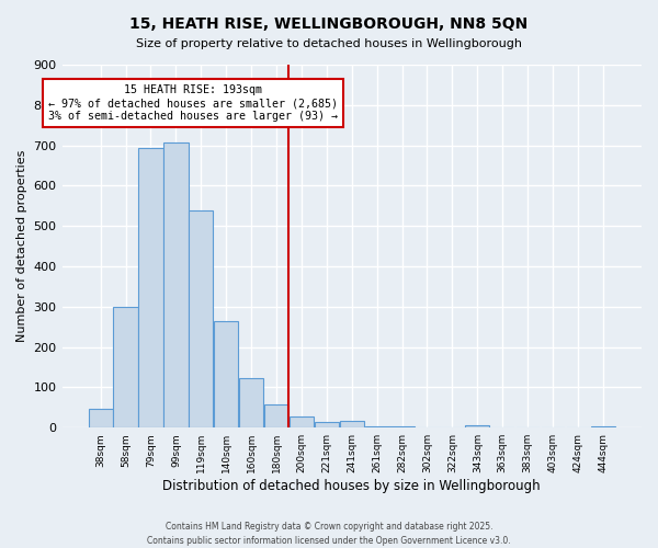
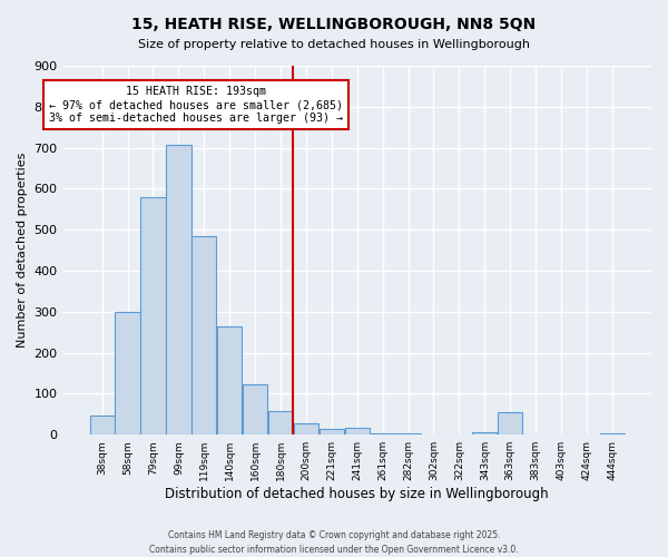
79sqm: 693 -> 580
119sqm: 538 -> 485
363sqm: 1 -> 55
